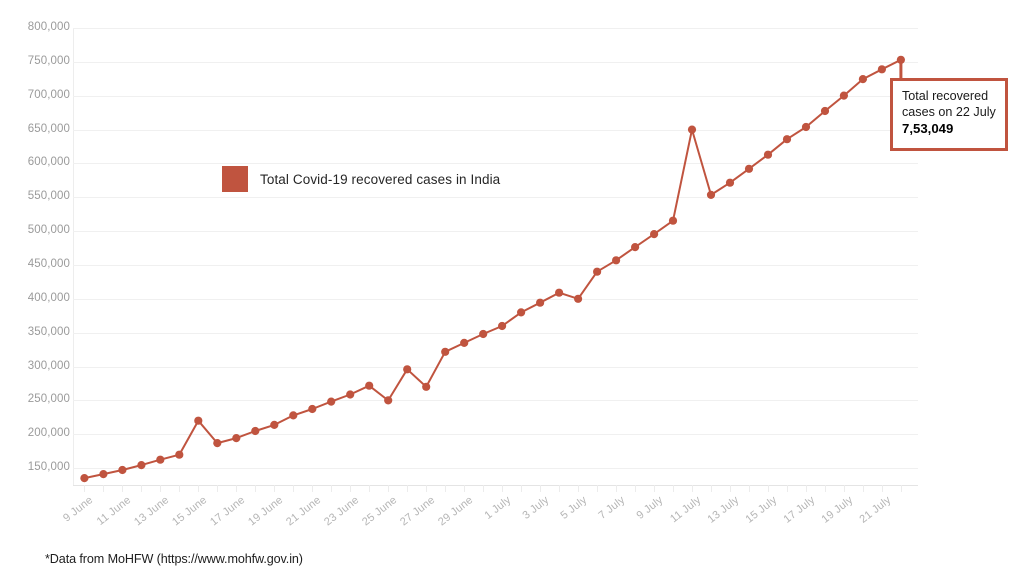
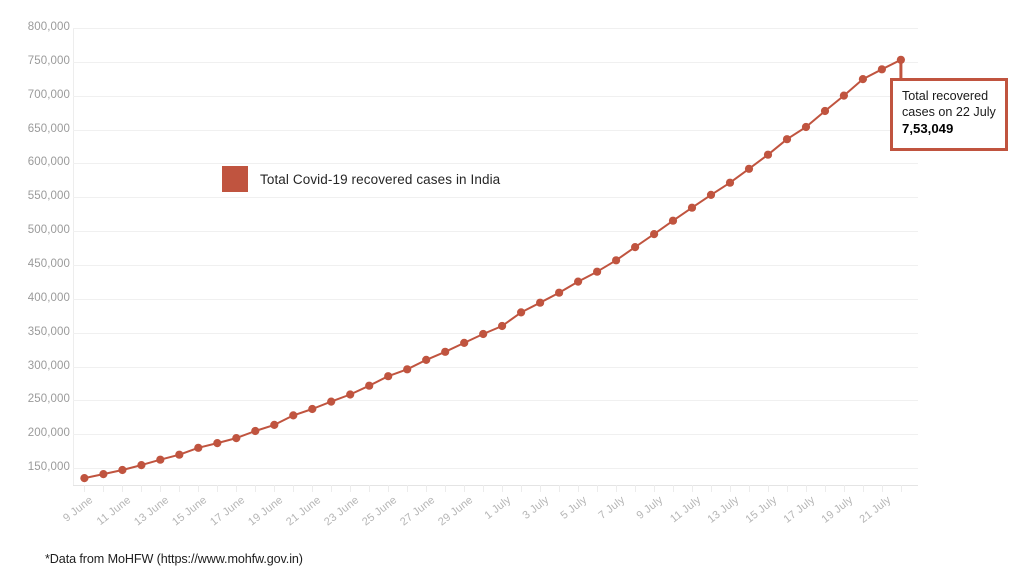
15 June: 220000 -> 180000
25 June: 250000 -> 290000
27 June: 270000 -> 310000
5 July: 400000 -> 430000
11 July: 650000 -> 530000
